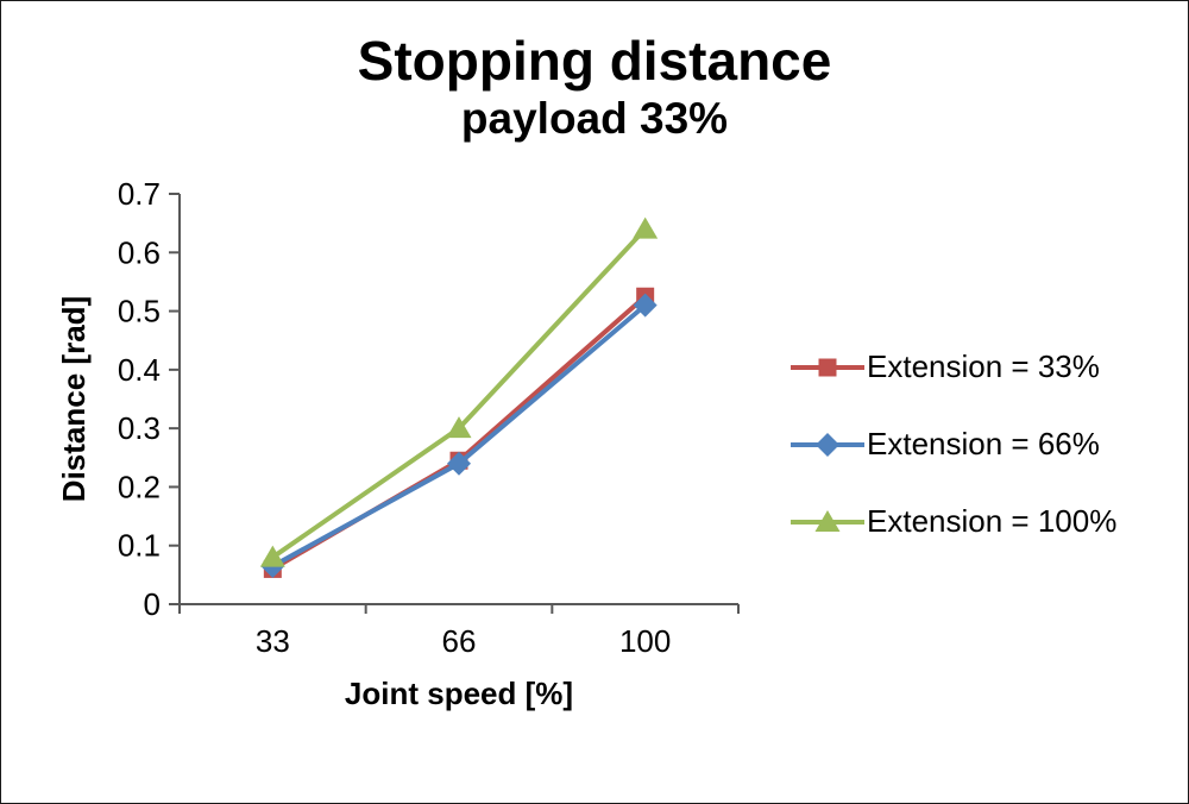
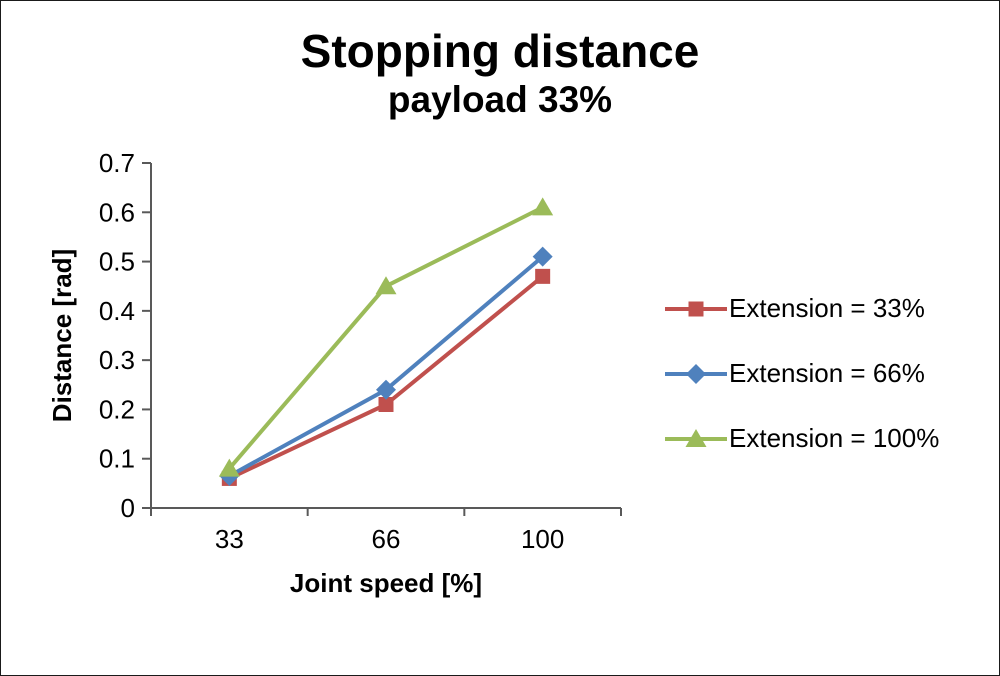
Extension = 33%/66: 0.24 -> 0.21
Extension = 100%/66: 0.30 -> 0.45
Extension = 33%/100: 0.53 -> 0.47
Extension = 100%/100: 0.64 -> 0.61
